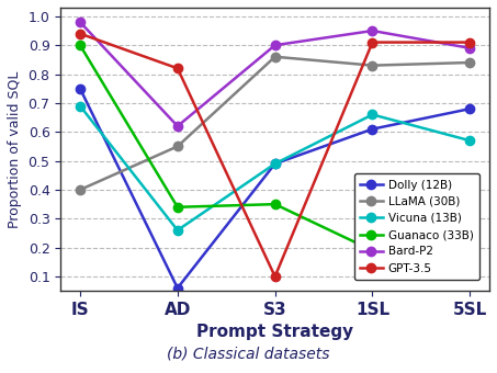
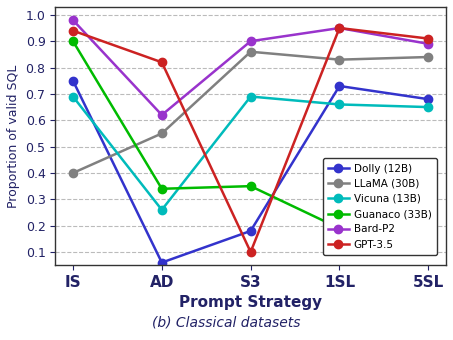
Dolly (12B)/S3: 0.49 -> 0.18
Vicuna (13B)/S3: 0.49 -> 0.69
Dolly (12B)/1SL: 0.61 -> 0.73
GPT-3.5/1SL: 0.91 -> 0.95
Vicuna (13B)/5SL: 0.57 -> 0.65
